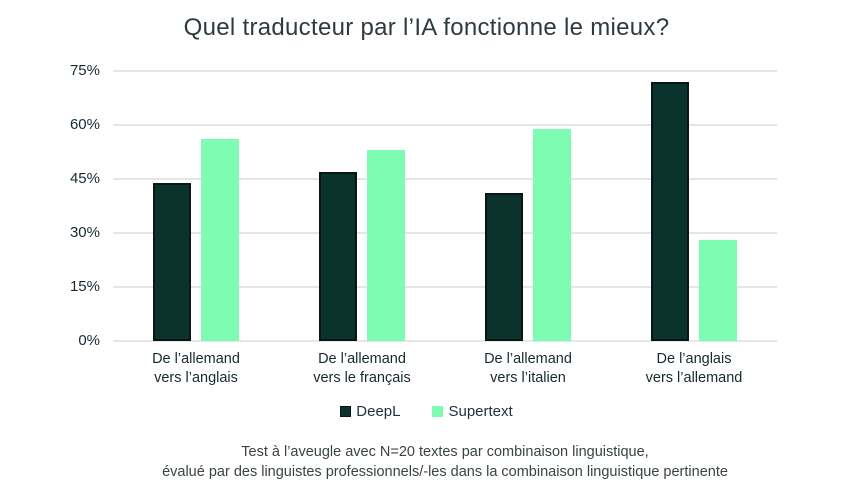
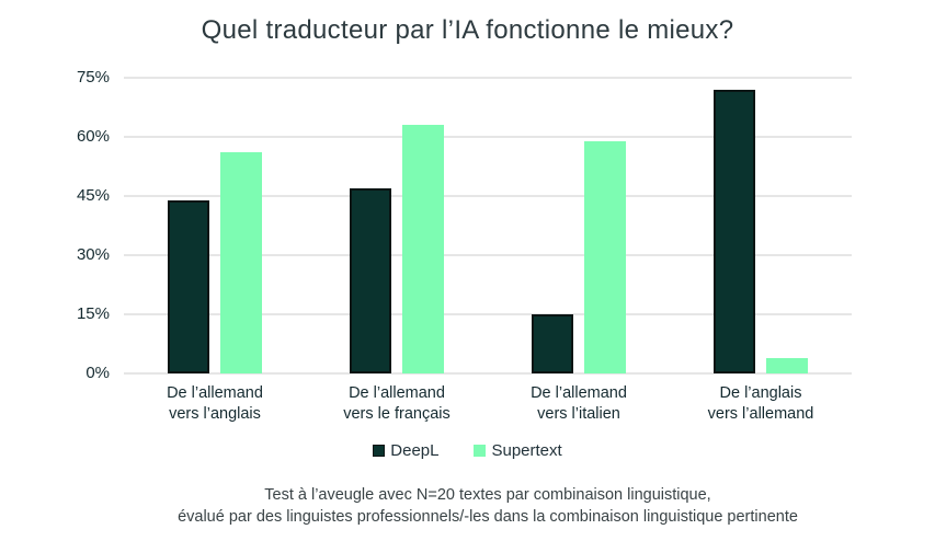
Supertext/De l’allemand vers le français: 53% -> 63%
DeepL/De l’allemand vers l’italien: 41% -> 15%
Supertext/De l’anglais vers l’allemand: 28% -> 4%
